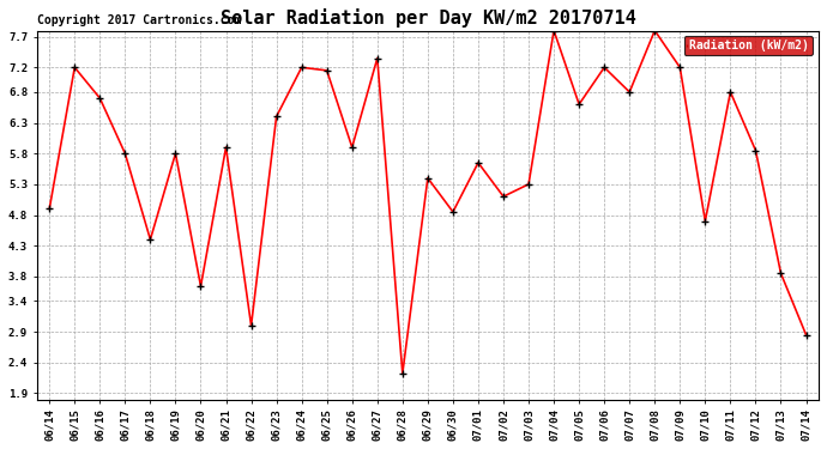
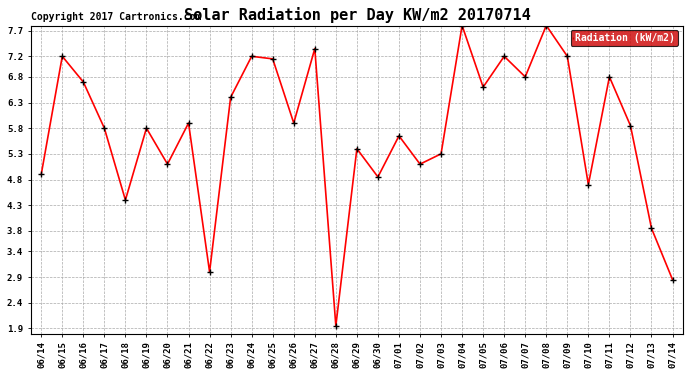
06/20: 3.64 -> 5.10
06/28: 2.22 -> 1.95
